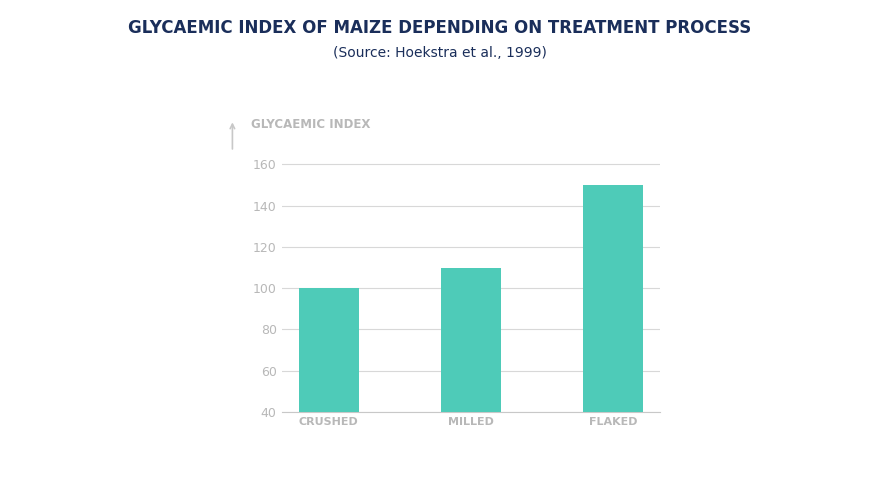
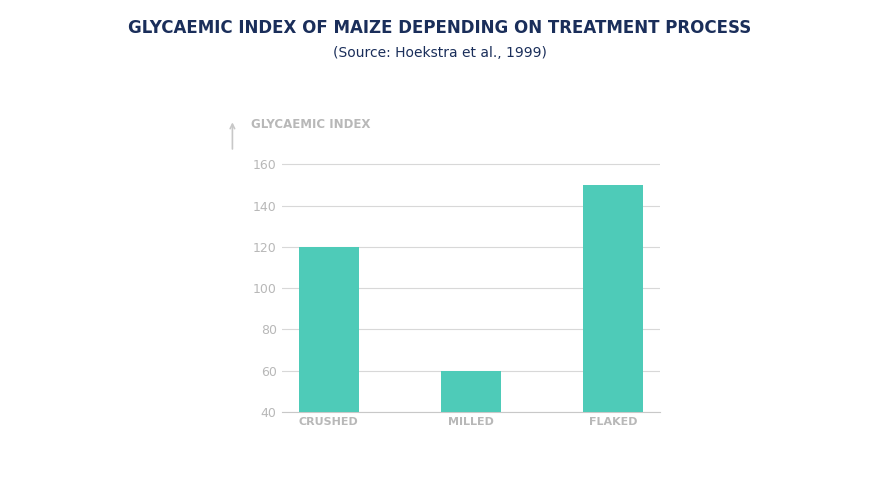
CRUSHED: 100 -> 120
MILLED: 110 -> 60
